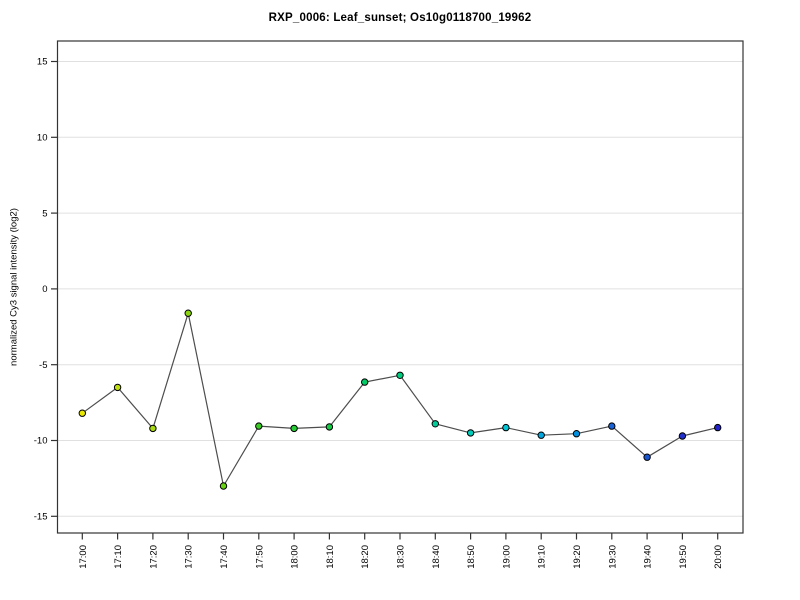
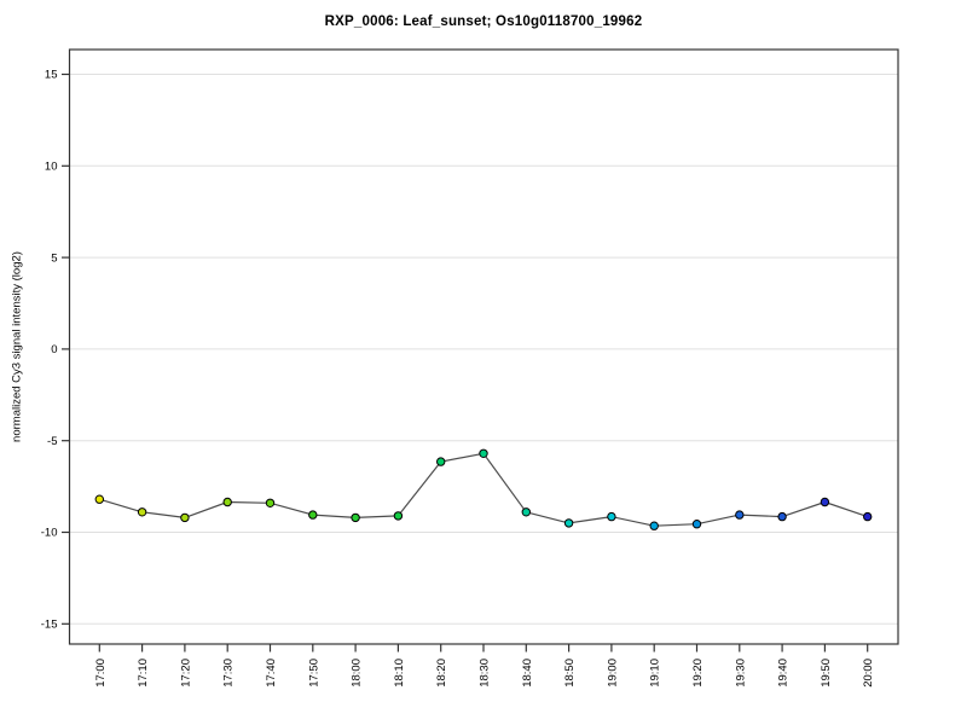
17:10: -6.5 -> -8.9
17:30: -1.6 -> -8.3
17:40: -13.0 -> -8.4
19:40: -11.1 -> -9.2
19:50: -9.7 -> -8.3
